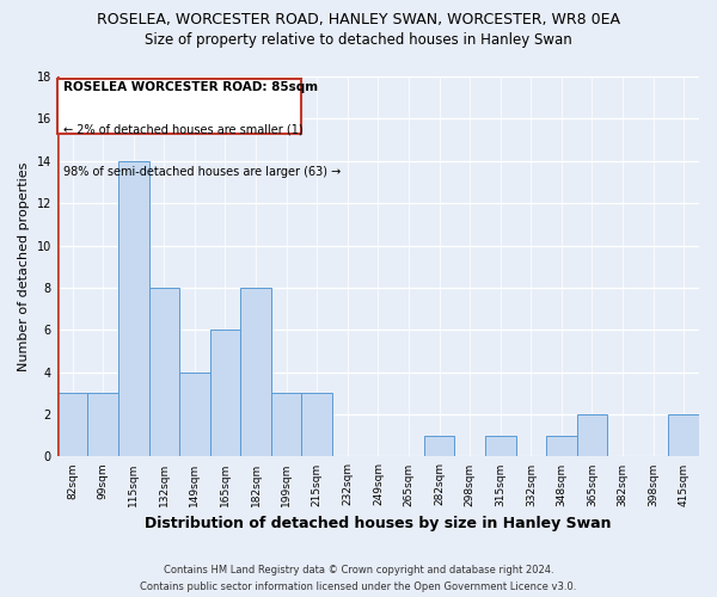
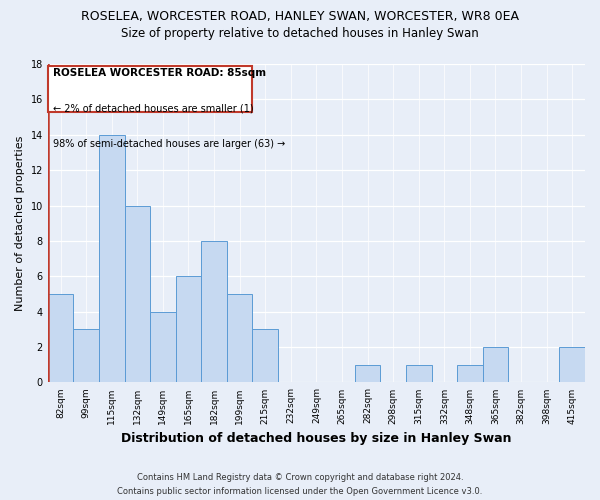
82sqm: 3 -> 5
132sqm: 8 -> 10
199sqm: 3 -> 5
